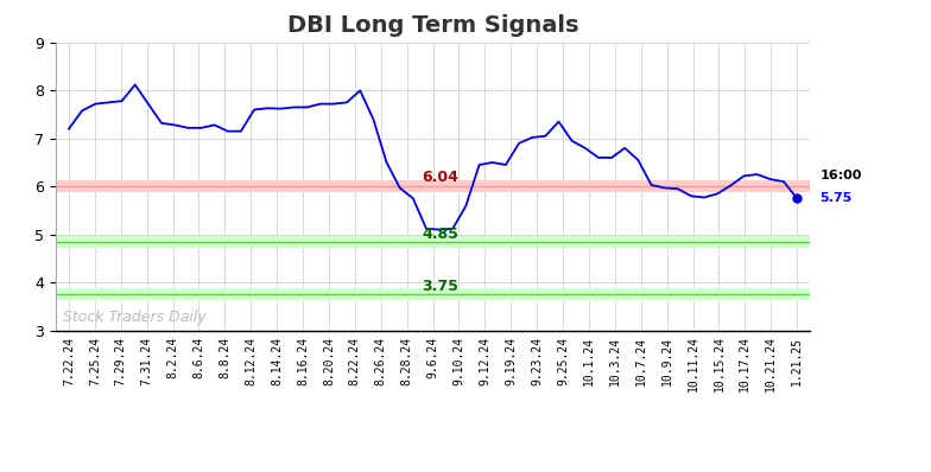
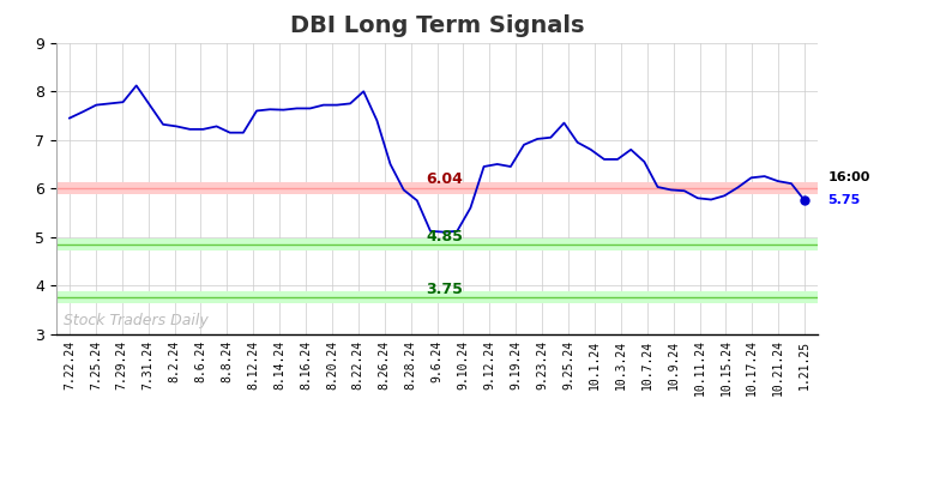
7.22.24: 7.20 -> 7.45
